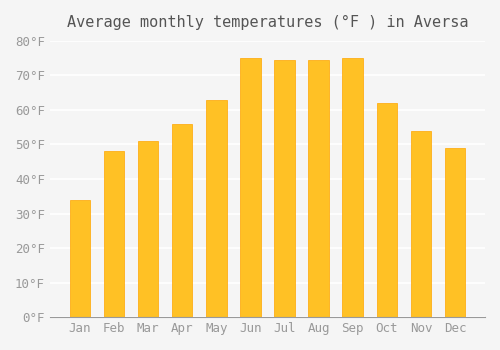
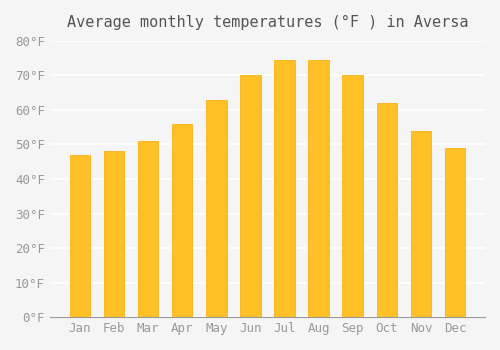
Jan: 34.0°F -> 47.0°F
Jun: 75.0°F -> 70.0°F
Sep: 75.0°F -> 70.0°F
